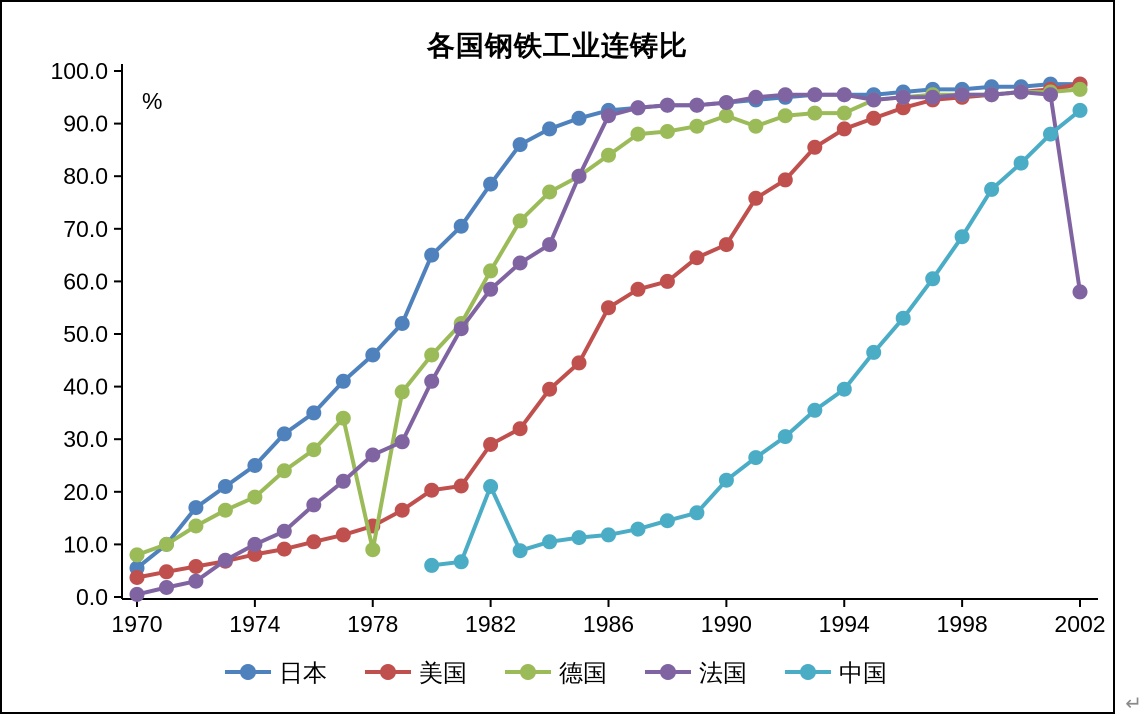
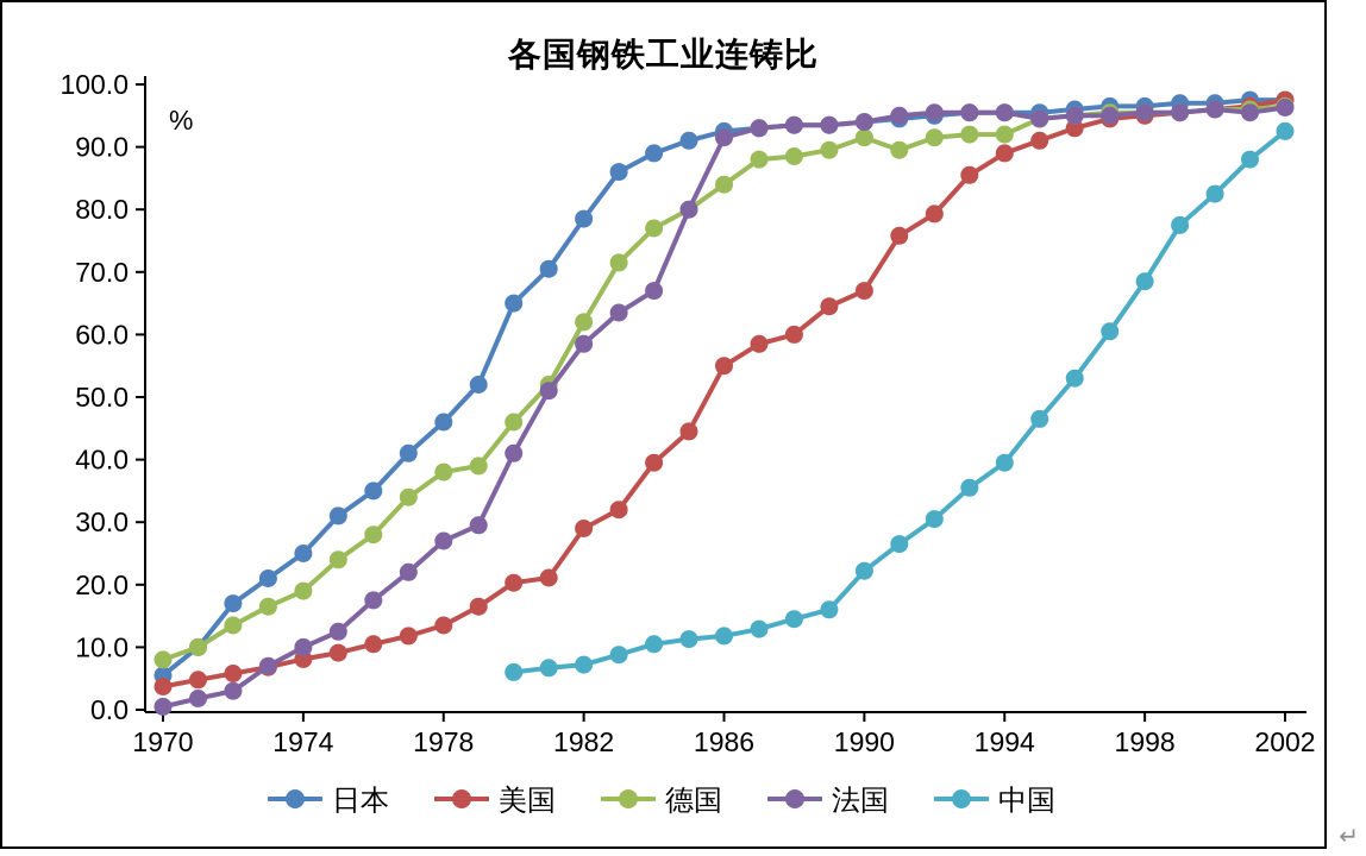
德国/1978: 9 -> 38
中国/1982: 21 -> 7
法国/2002: 58 -> 96
